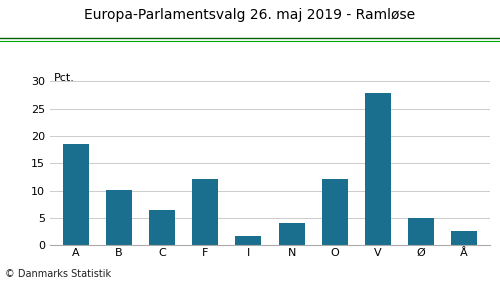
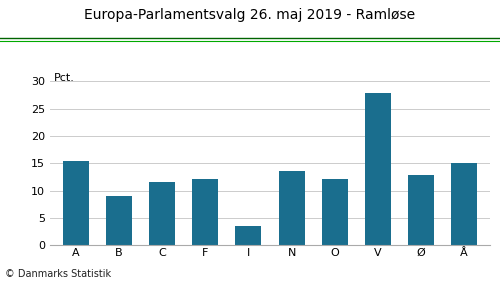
A: 18.5 -> 15.4
B: 10.1 -> 9.0
C: 6.5 -> 11.6
I: 1.8 -> 3.6
N: 4.1 -> 13.6
Ø: 5.0 -> 12.8
Å: 2.6 -> 15.0
